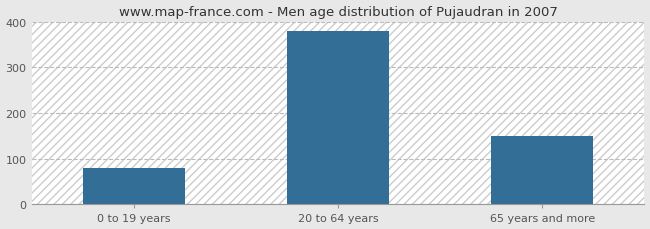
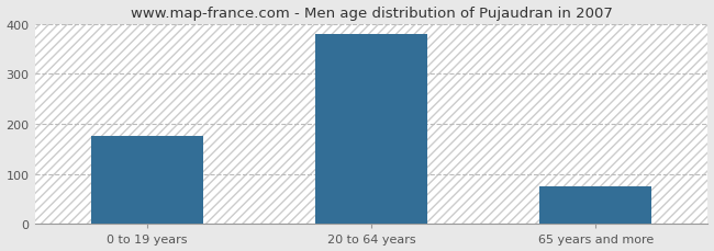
0 to 19 years: 80 -> 175
65 years and more: 150 -> 75
